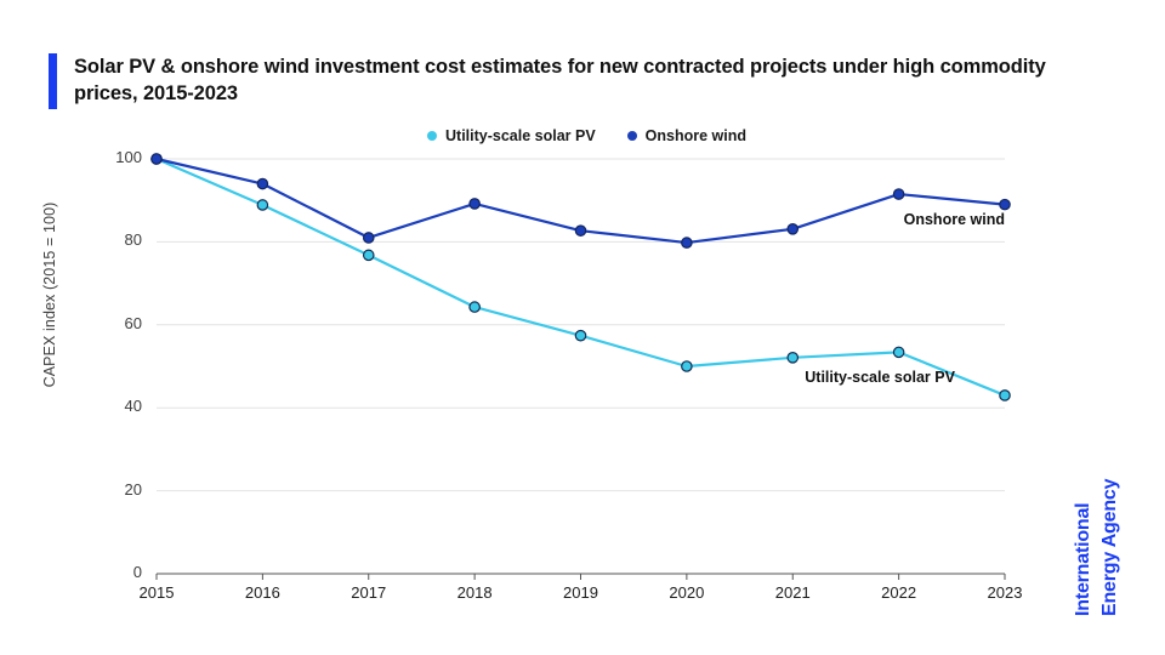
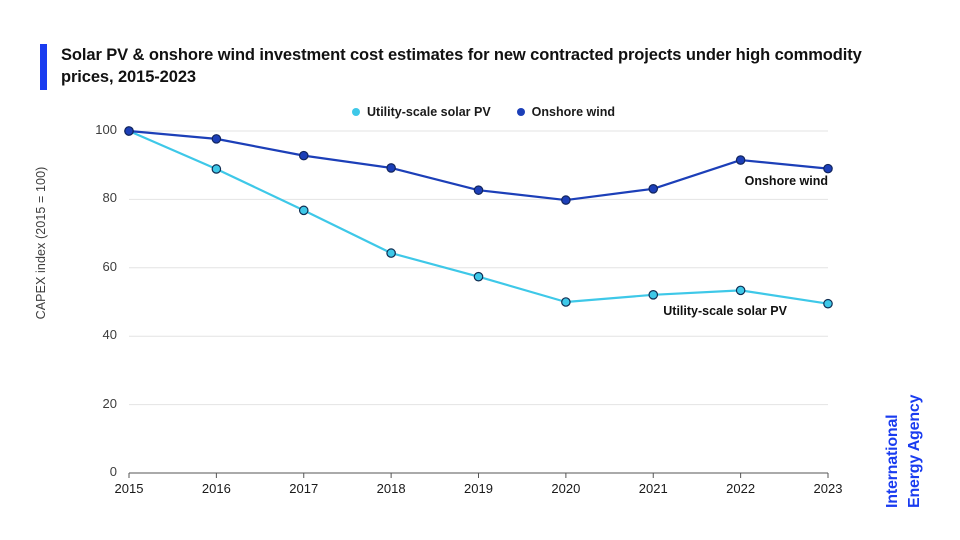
Onshore wind/2016: 94 -> 98
Onshore wind/2017: 81 -> 93
Utility-scale solar PV/2023: 43 -> 50
